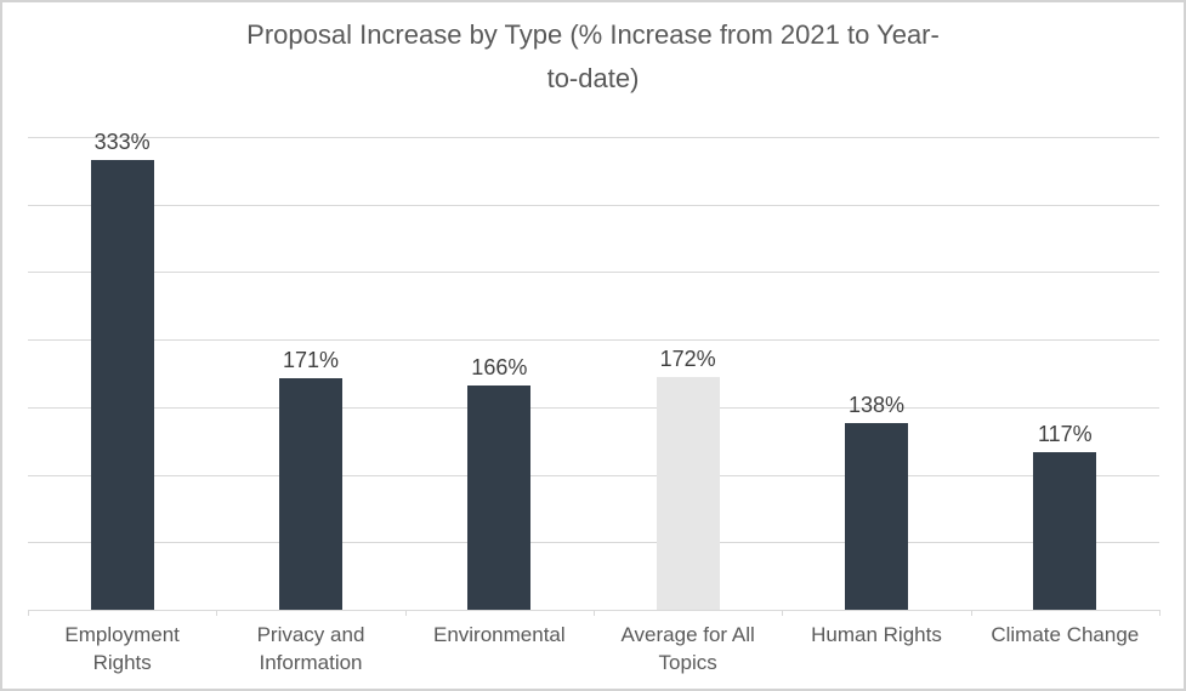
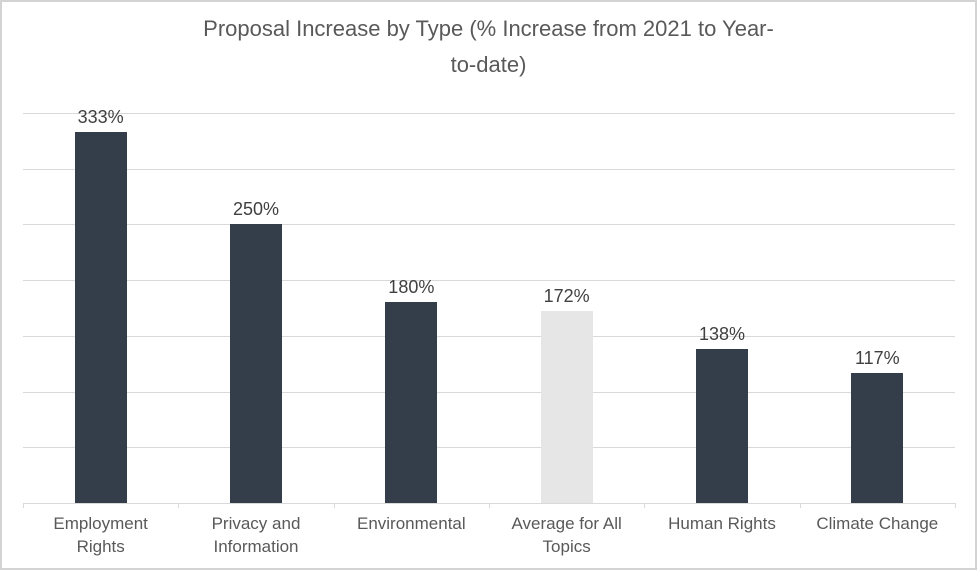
Privacy and Information: 171% -> 250%
Environmental: 166% -> 180%
